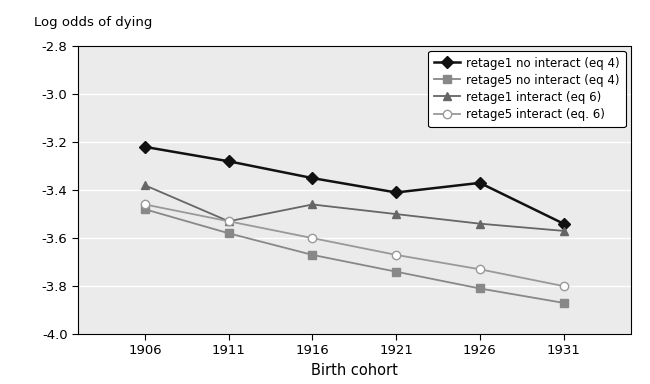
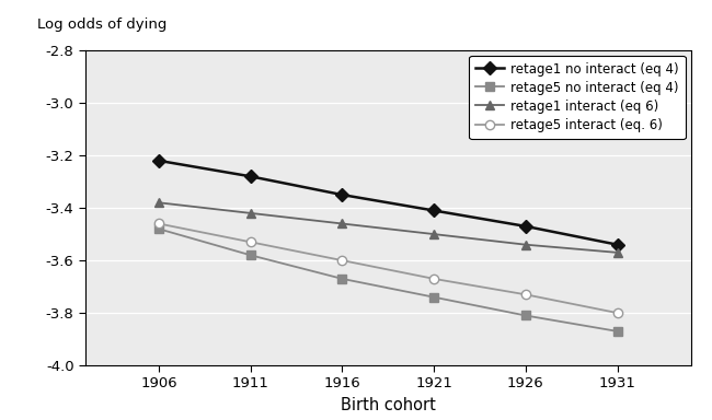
retage1 interact (eq 6)/1911: -3.53 -> -3.42
retage1 no interact (eq 4)/1926: -3.37 -> -3.47
